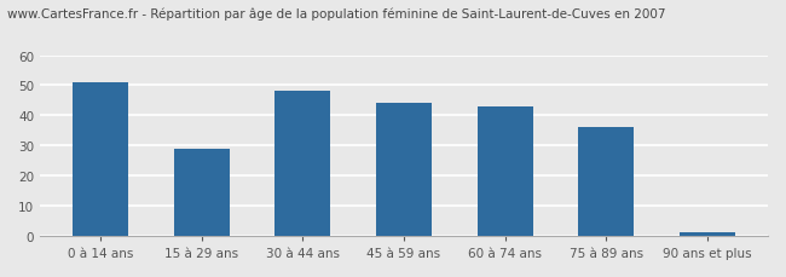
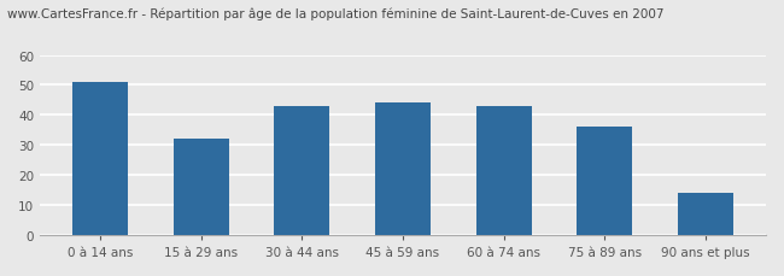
15 à 29 ans: 29 -> 32
30 à 44 ans: 48 -> 43
90 ans et plus: 1 -> 14
